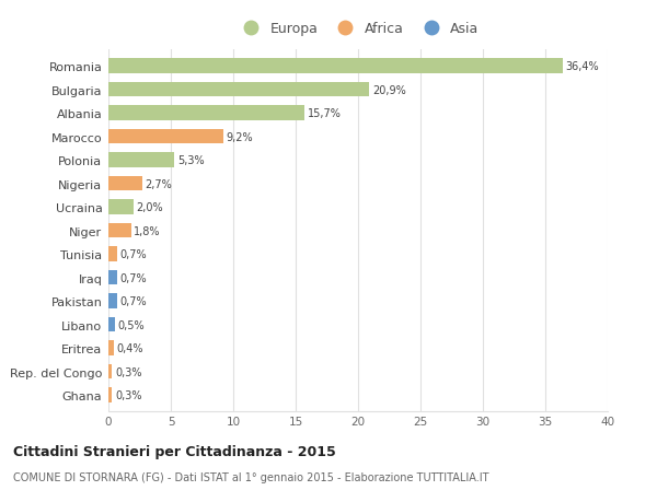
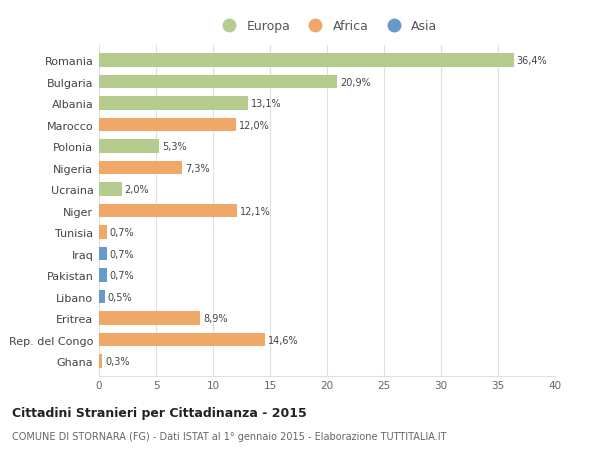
Albania: 15,7% -> 13,1%
Marocco: 9,2% -> 12,0%
Nigeria: 2,7% -> 7,3%
Niger: 1,8% -> 12,1%
Eritrea: 0,4% -> 8,9%
Rep. del Congo: 0,3% -> 14,6%
